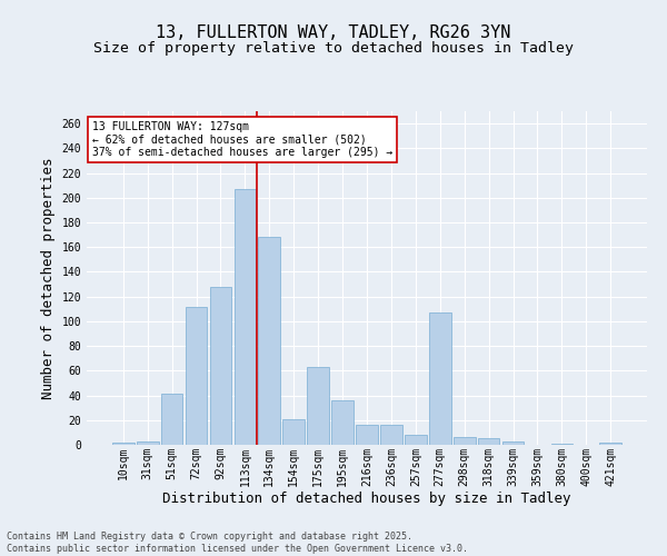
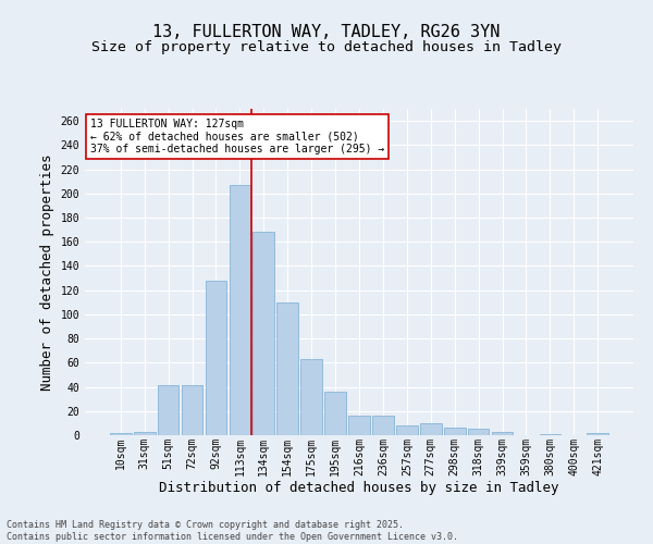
72sqm: 112 -> 41
154sqm: 21 -> 110
277sqm: 107 -> 10
